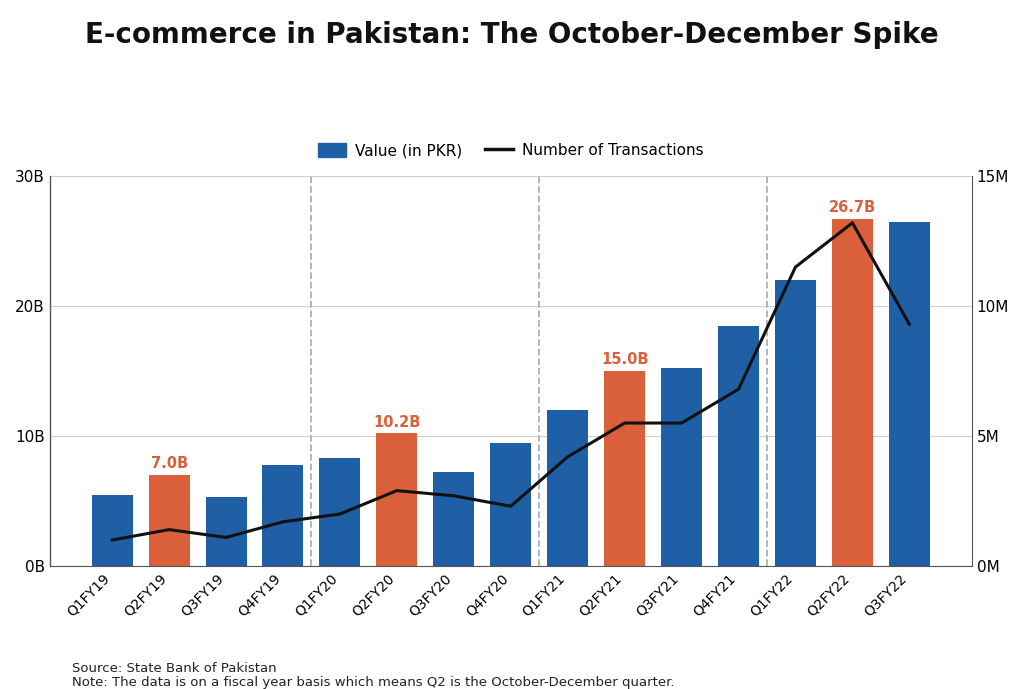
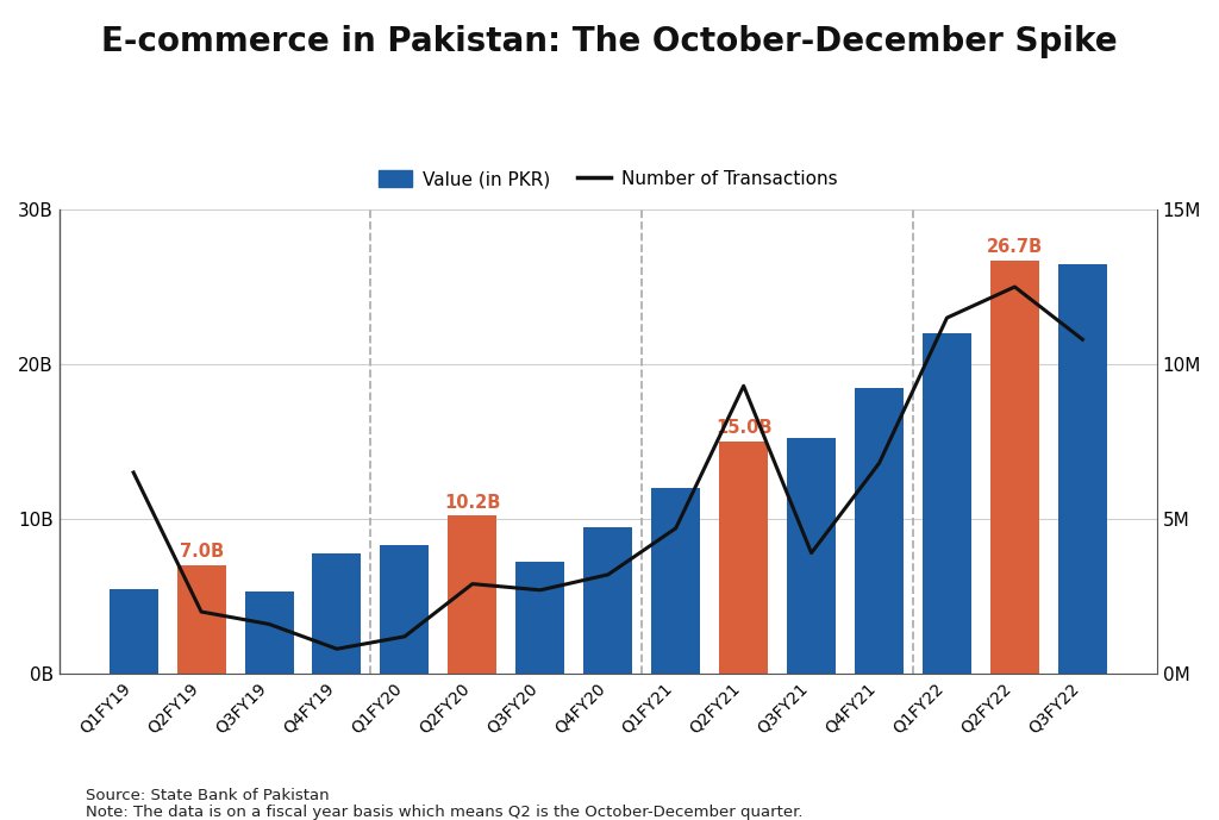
Number of Transactions/Q1FY19: 1.0M -> 6.5M
Number of Transactions/Q2FY19: 1.4M -> 2.0M
Number of Transactions/Q3FY19: 1.1M -> 1.6M
Number of Transactions/Q4FY19: 1.7M -> 0.8M
Number of Transactions/Q1FY20: 2.0M -> 1.2M
Number of Transactions/Q4FY20: 2.3M -> 3.2M
Number of Transactions/Q1FY21: 4.2M -> 4.7M
Number of Transactions/Q2FY21: 5.5M -> 9.3M
Number of Transactions/Q3FY21: 5.5M -> 3.9M
Number of Transactions/Q2FY22: 13.2M -> 12.5M
Number of Transactions/Q3FY22: 9.3M -> 10.8M
